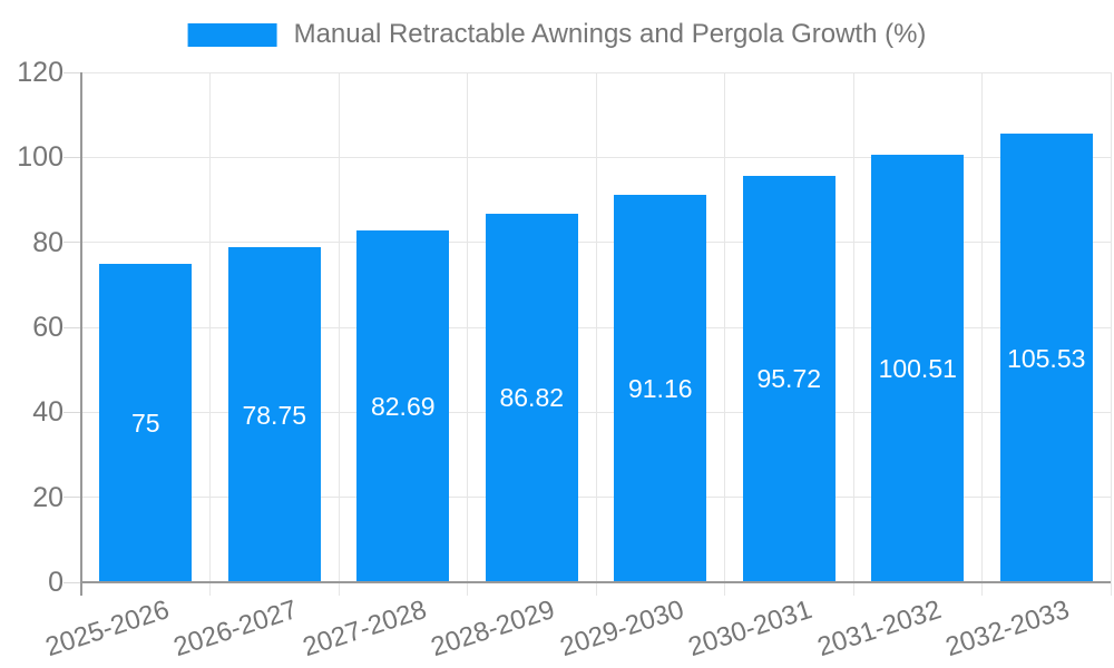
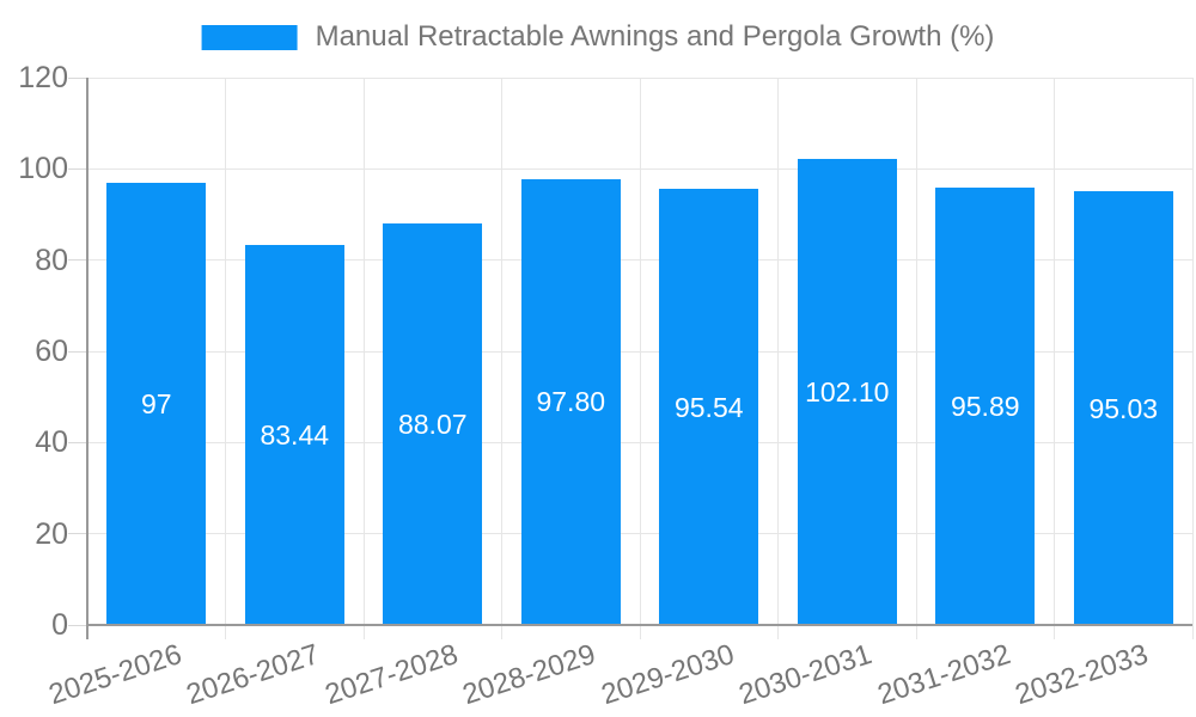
2025-2026: 75 -> 97
2026-2027: 78.75 -> 83.44
2027-2028: 82.69 -> 88.07
2028-2029: 86.82 -> 97.80
2029-2030: 91.16 -> 95.54
2030-2031: 95.72 -> 102.10
2031-2032: 100.51 -> 95.89
2032-2033: 105.53 -> 95.03
